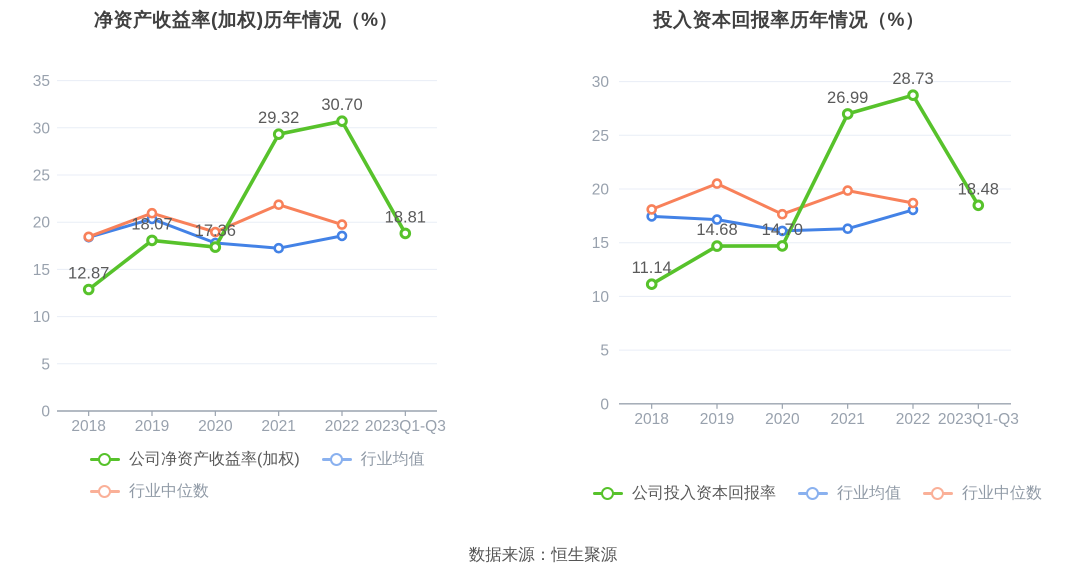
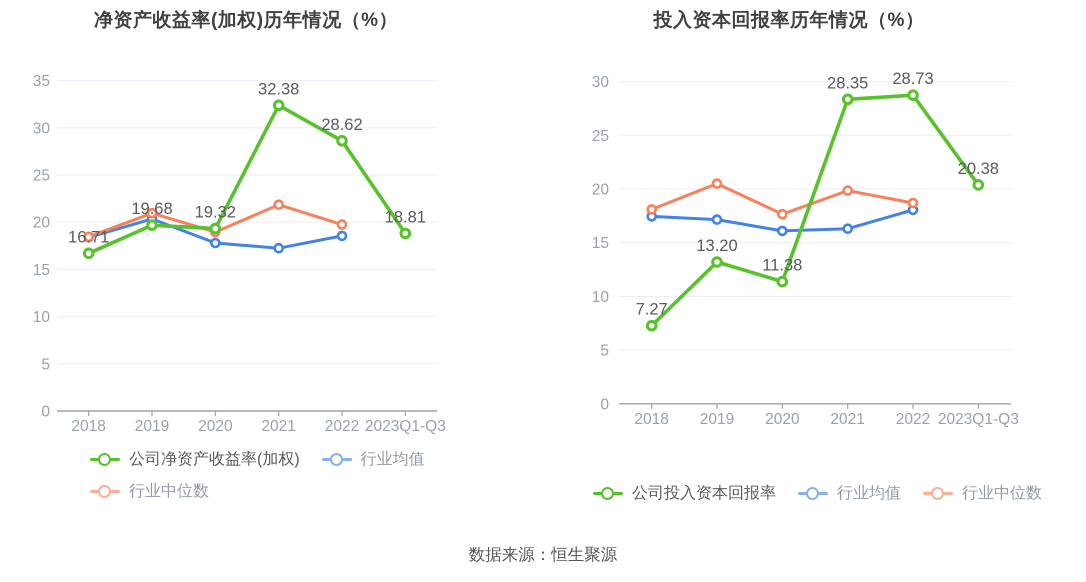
净资产收益率(加权)历年情况（%）/公司净资产收益率(加权)/2018: 12.87 -> 16.71
净资产收益率(加权)历年情况（%）/公司净资产收益率(加权)/2019: 18.07 -> 19.68
净资产收益率(加权)历年情况（%）/公司净资产收益率(加权)/2020: 17.36 -> 19.32
净资产收益率(加权)历年情况（%）/公司净资产收益率(加权)/2021: 29.32 -> 32.38
净资产收益率(加权)历年情况（%）/公司净资产收益率(加权)/2022: 30.70 -> 28.62
投入资本回报率历年情况（%）/公司投入资本回报率/2018: 11.14 -> 7.27
投入资本回报率历年情况（%）/公司投入资本回报率/2019: 14.68 -> 13.20
投入资本回报率历年情况（%）/公司投入资本回报率/2020: 14.70 -> 11.38
投入资本回报率历年情况（%）/公司投入资本回报率/2021: 26.99 -> 28.35
投入资本回报率历年情况（%）/公司投入资本回报率/2023Q1-Q3: 18.48 -> 20.38
